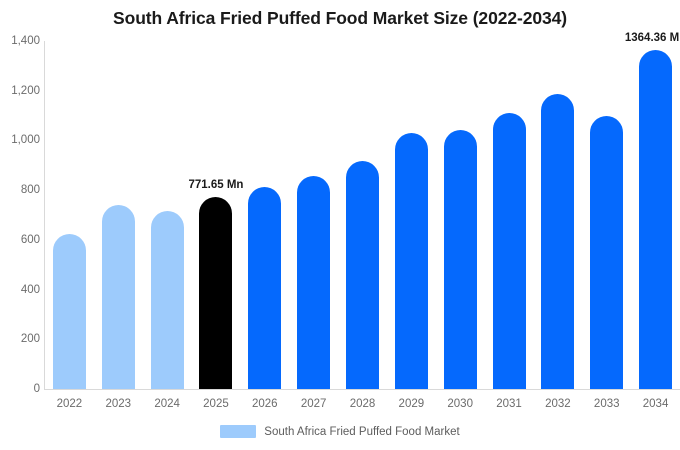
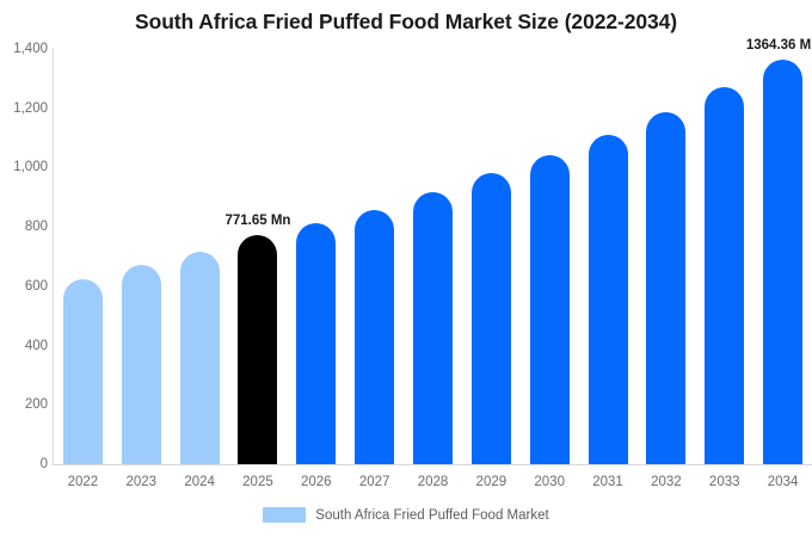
2023: 740 -> 670
2029: 1030 -> 980
2033: 1100 -> 1270
